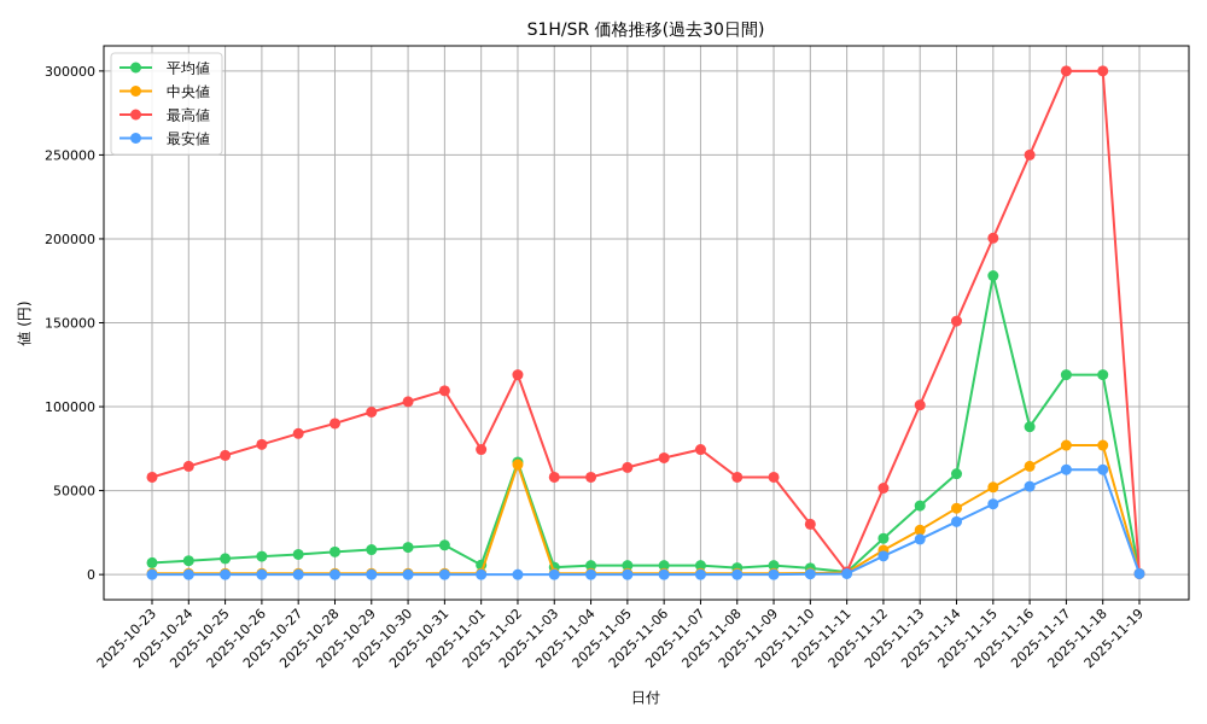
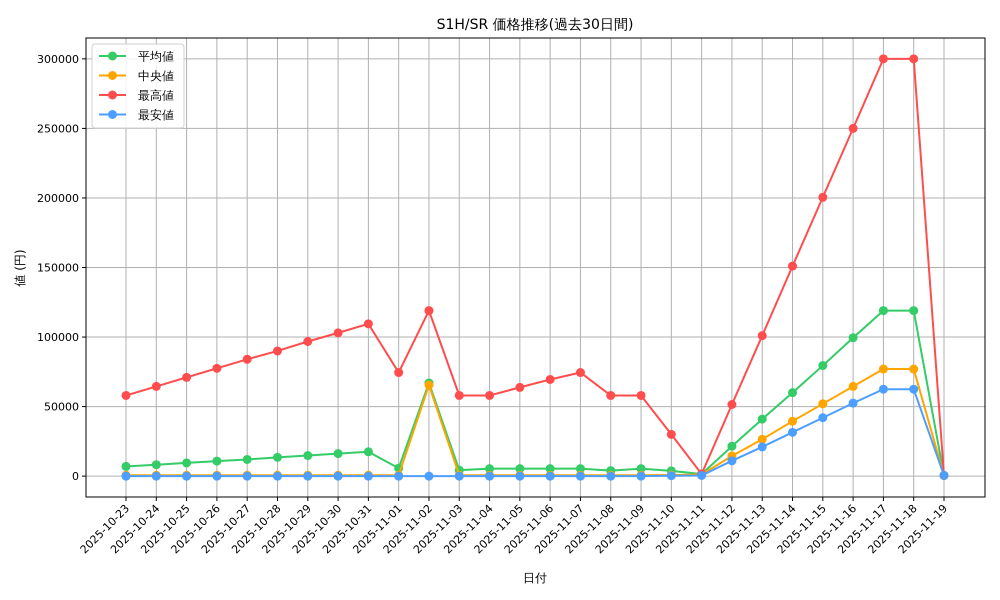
平均値/2025-11-15: 178000 -> 80000
平均値/2025-11-16: 88000 -> 100000
